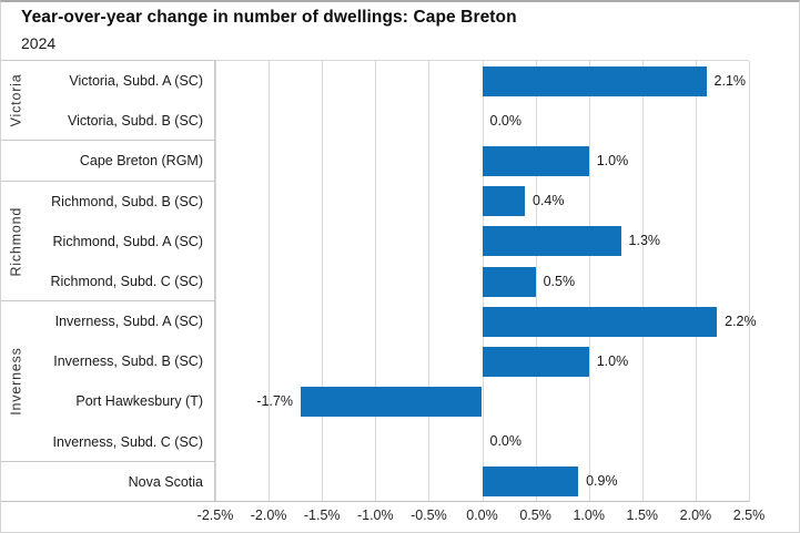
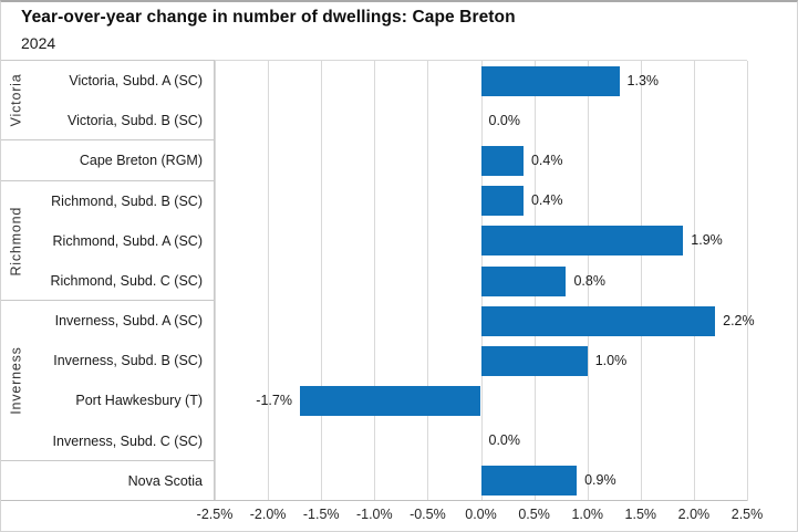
Victoria, Subd. A (SC): 2.1% -> 1.3%
Cape Breton (RGM): 1.0% -> 0.4%
Richmond, Subd. A (SC): 1.3% -> 1.9%
Richmond, Subd. C (SC): 0.5% -> 0.8%
